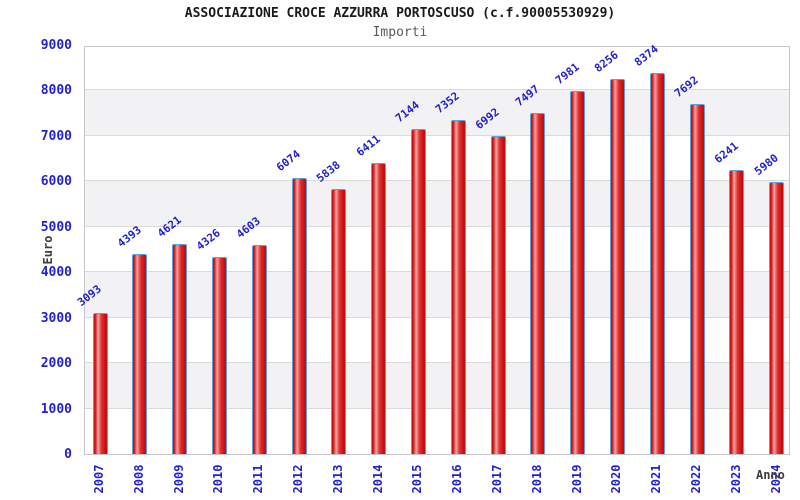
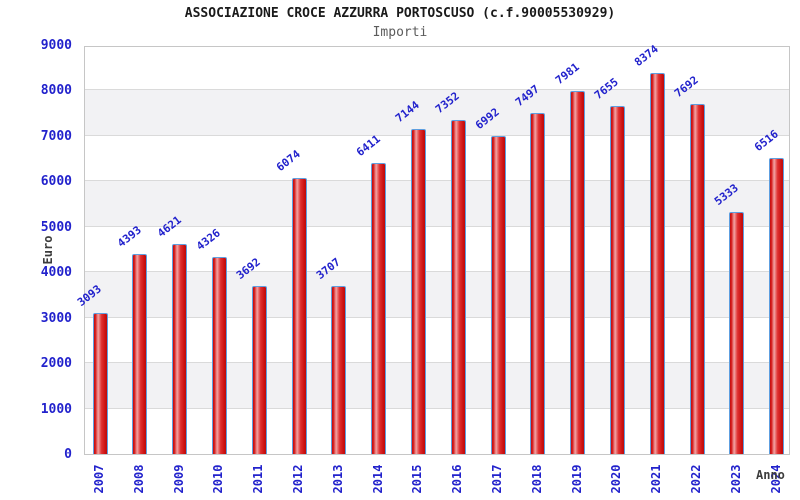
2011: 4603 -> 3692
2013: 5838 -> 3707
2020: 8256 -> 7655
2023: 6241 -> 5333
2024: 5980 -> 6516
